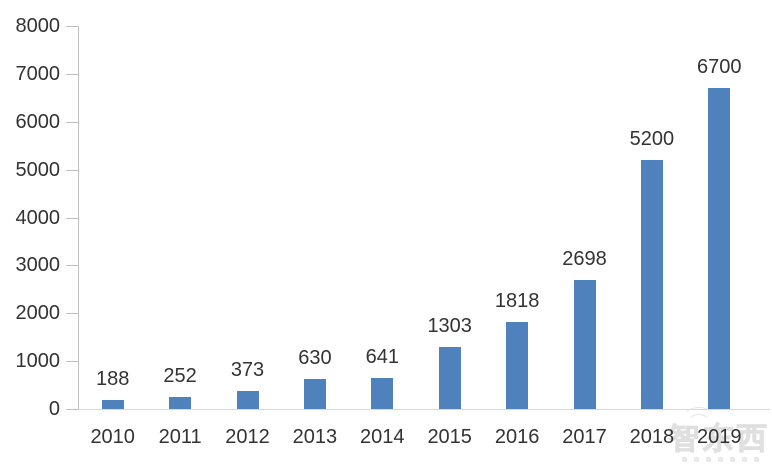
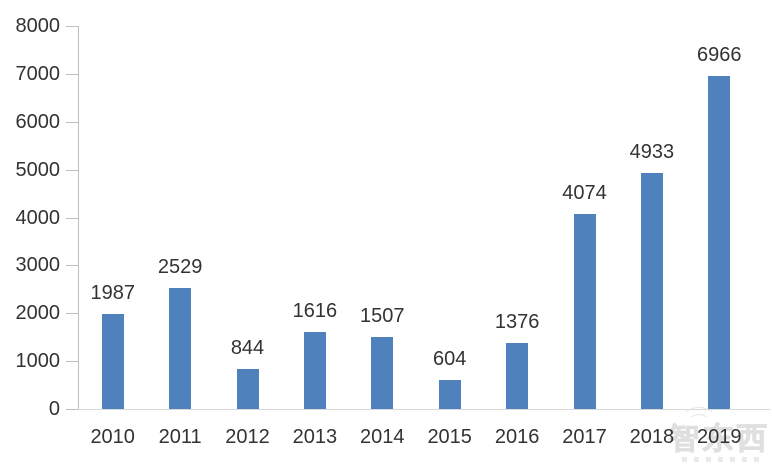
2010: 188 -> 1987
2011: 252 -> 2529
2012: 373 -> 844
2013: 630 -> 1616
2014: 641 -> 1507
2015: 1303 -> 604
2016: 1818 -> 1376
2017: 2698 -> 4074
2018: 5200 -> 4933
2019: 6700 -> 6966
